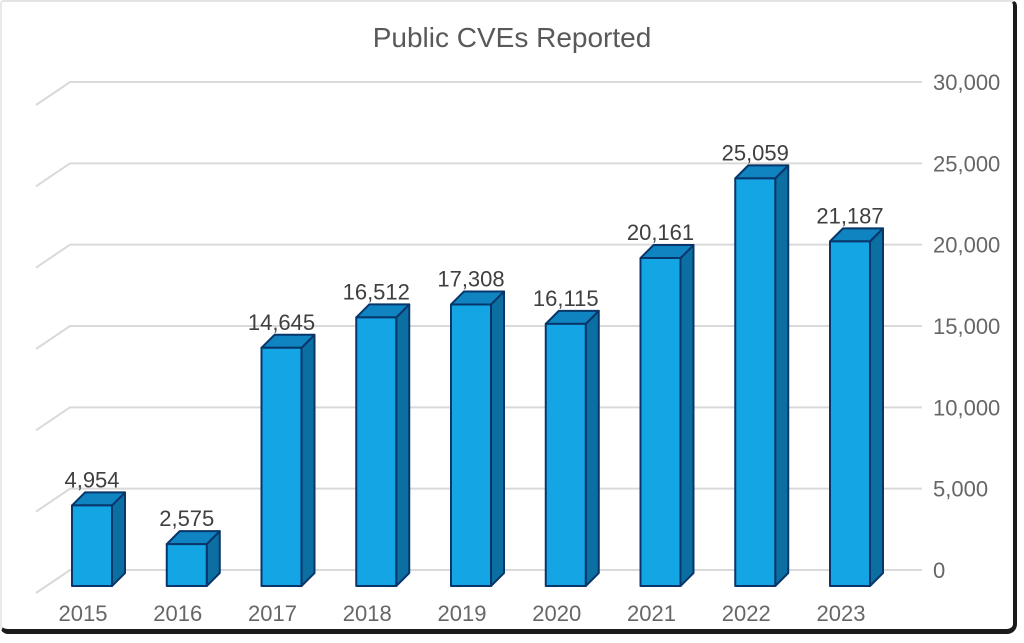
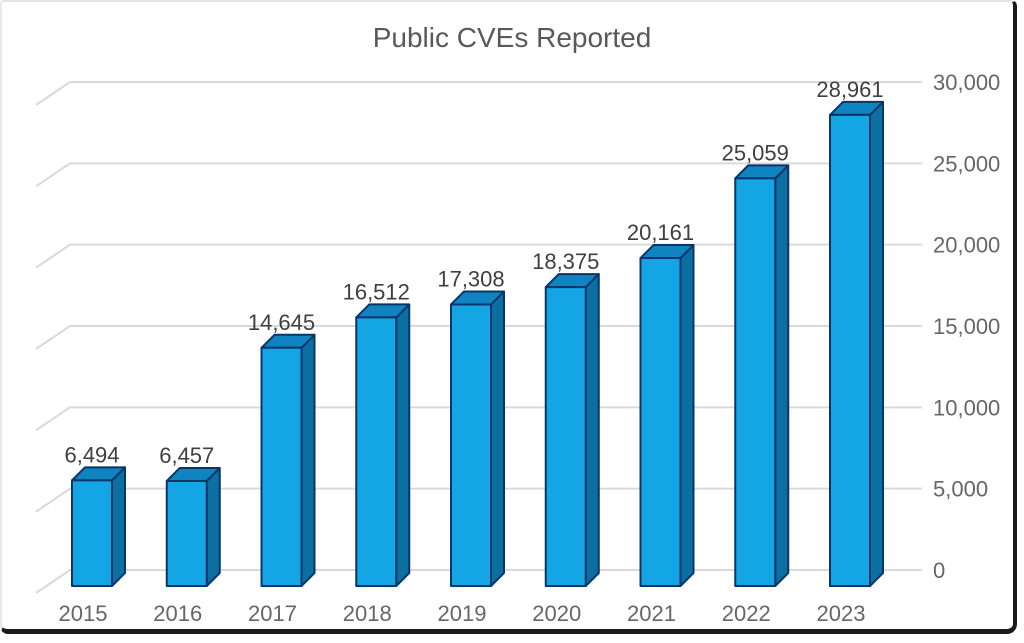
2015: 4,954 -> 6,494
2016: 2,575 -> 6,457
2020: 16,115 -> 18,375
2023: 21,187 -> 28,961
